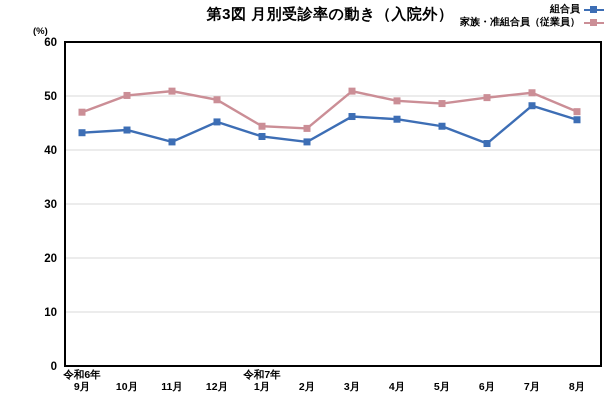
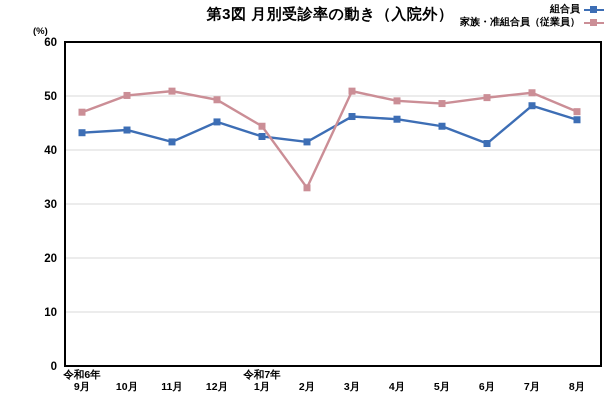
家族・准組合員（従業員）/2月: 44 -> 33
